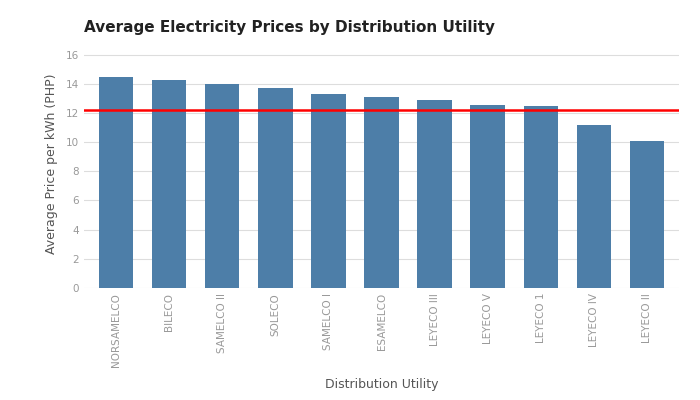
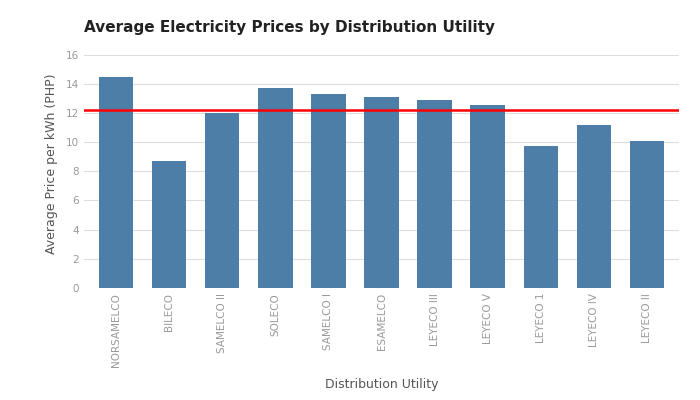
BILECO: 14.2 -> 8.7
SAMELCO II: 13.9 -> 12.0
LEYECO 1: 12.5 -> 9.7
